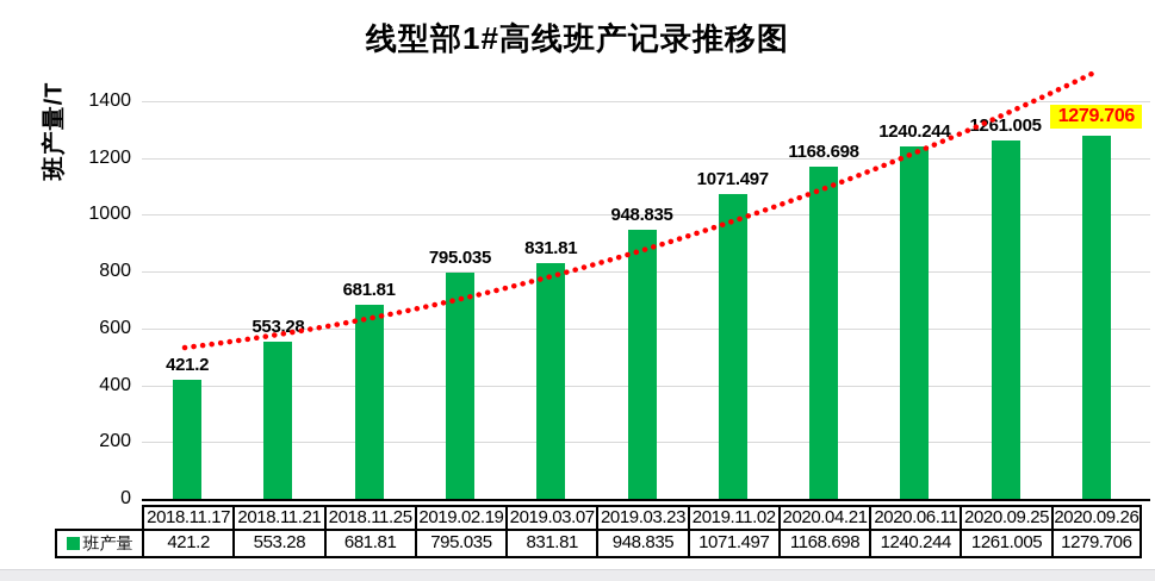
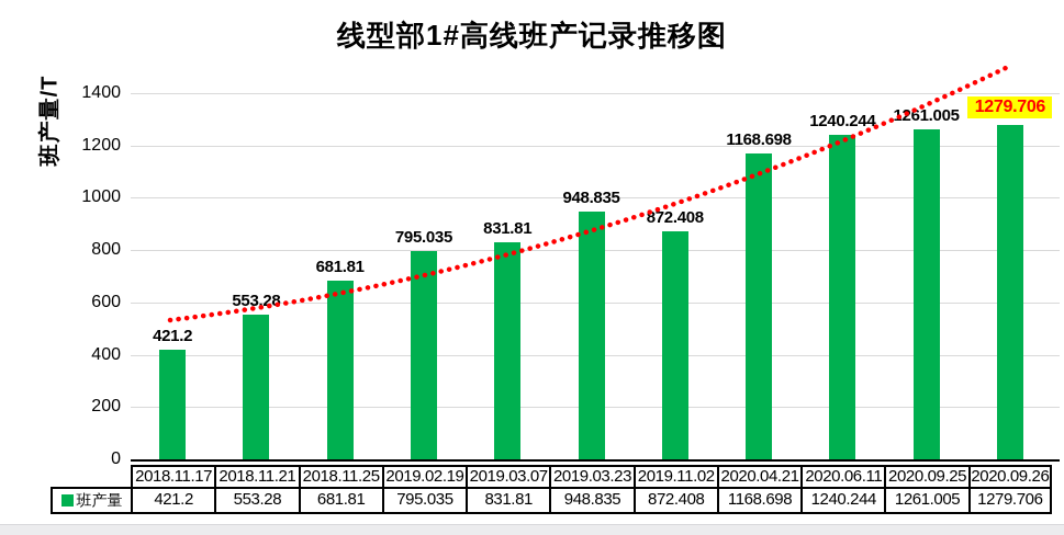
2019.11.02: 1071.497 -> 872.408
